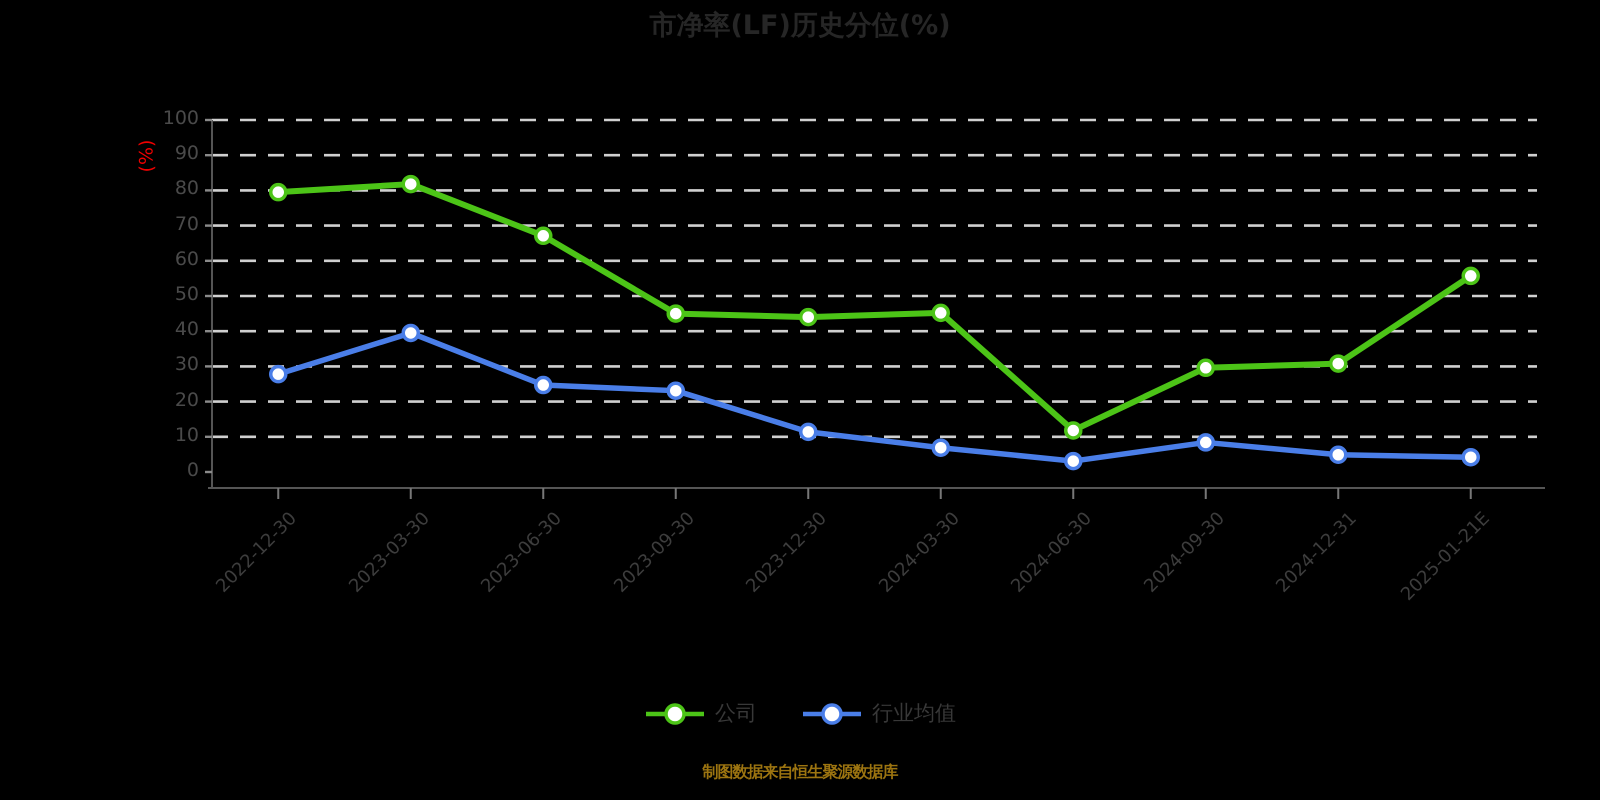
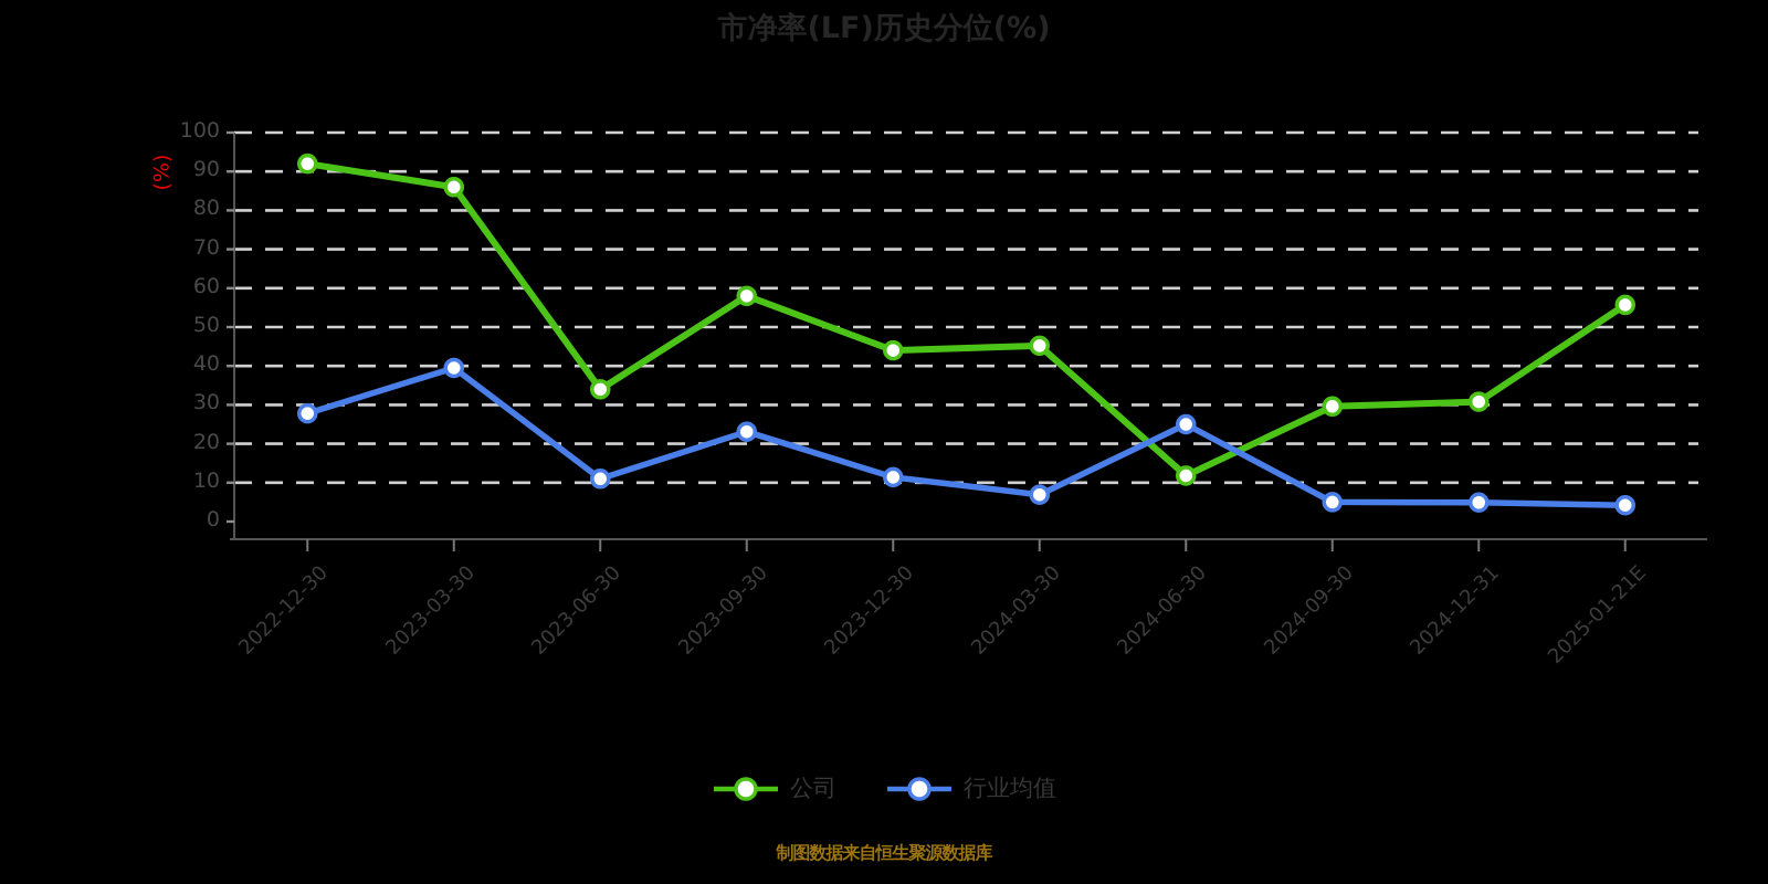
公司/2022-12-30: 80 -> 92
公司/2023-03-30: 82 -> 86
公司/2023-06-30: 67 -> 34
行业均值/2023-06-30: 25 -> 11
公司/2023-09-30: 45 -> 58
行业均值/2024-06-30: 3 -> 25
行业均值/2024-09-30: 8 -> 5
